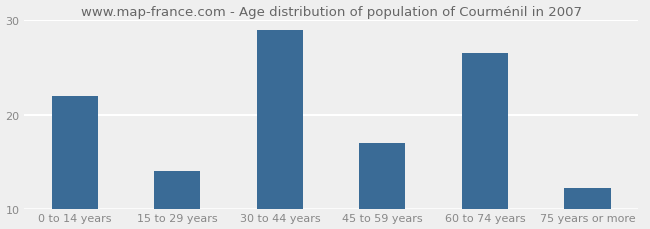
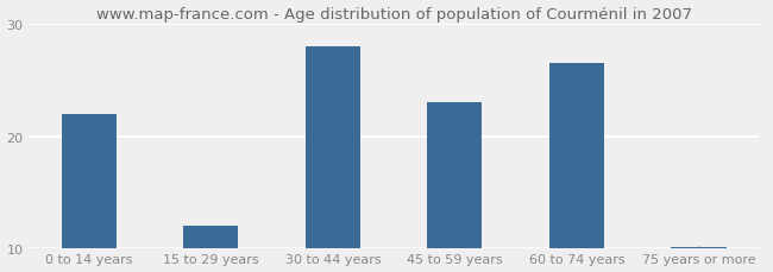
15 to 29 years: 14.0 -> 12.0
30 to 44 years: 29.0 -> 28.0
45 to 59 years: 17.0 -> 23.0
75 years or more: 12.2 -> 10.1
